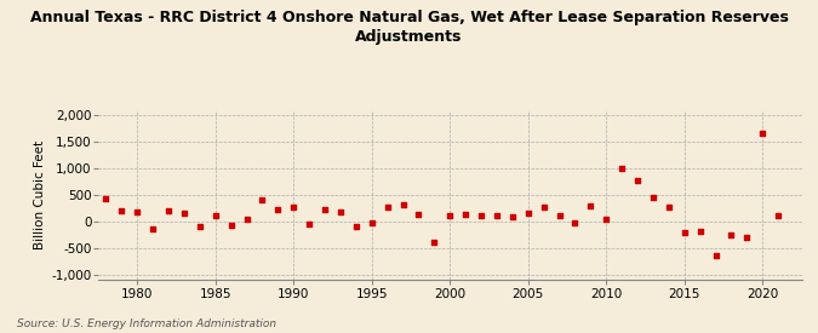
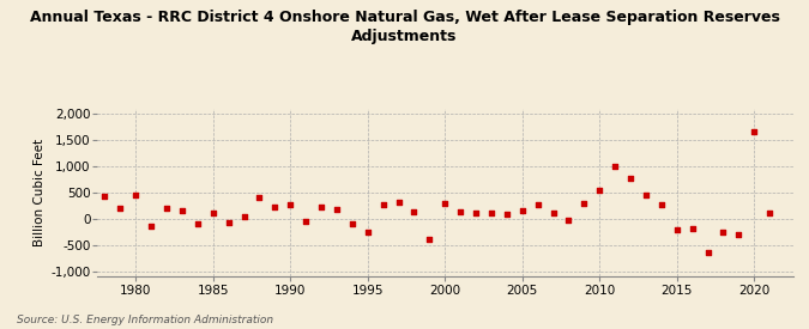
1980: 170 -> 450
1995: -30 -> -250
2000: 120 -> 300
2010: 30 -> 550
